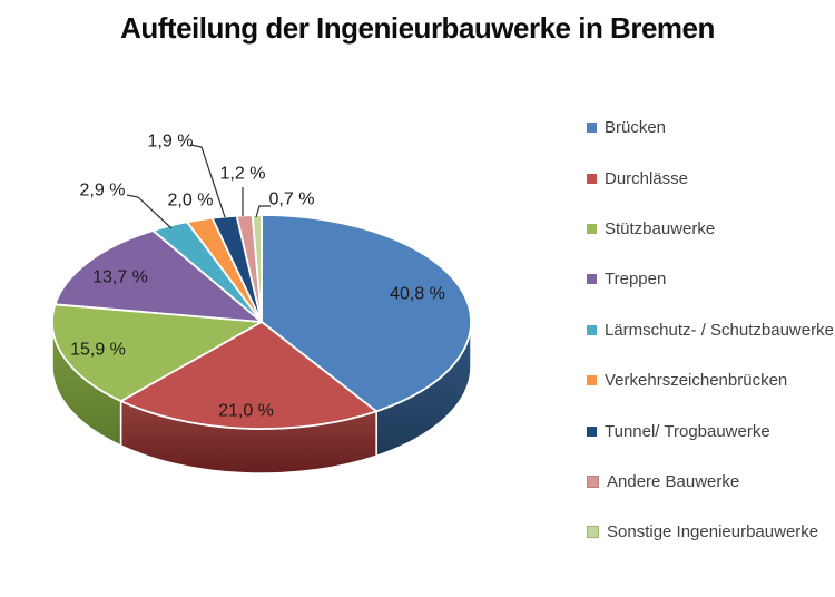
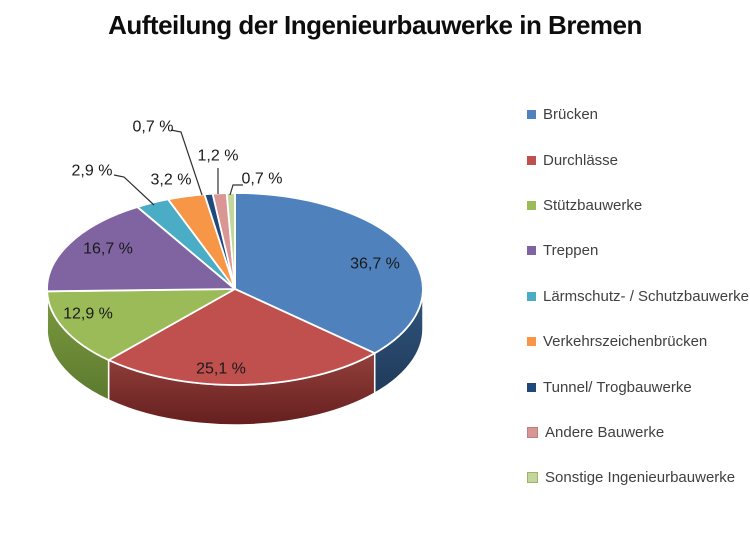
Brücken: 40,8 -> 36,7
Durchlässe: 21,0 -> 25,1
Stützbauwerke: 15,9 -> 12,9
Treppen: 13,7 -> 16,7
Verkehrszeichenbrücken: 2,0 -> 3,2
Tunnel/ Trogbauwerke: 1,9 -> 0,7
